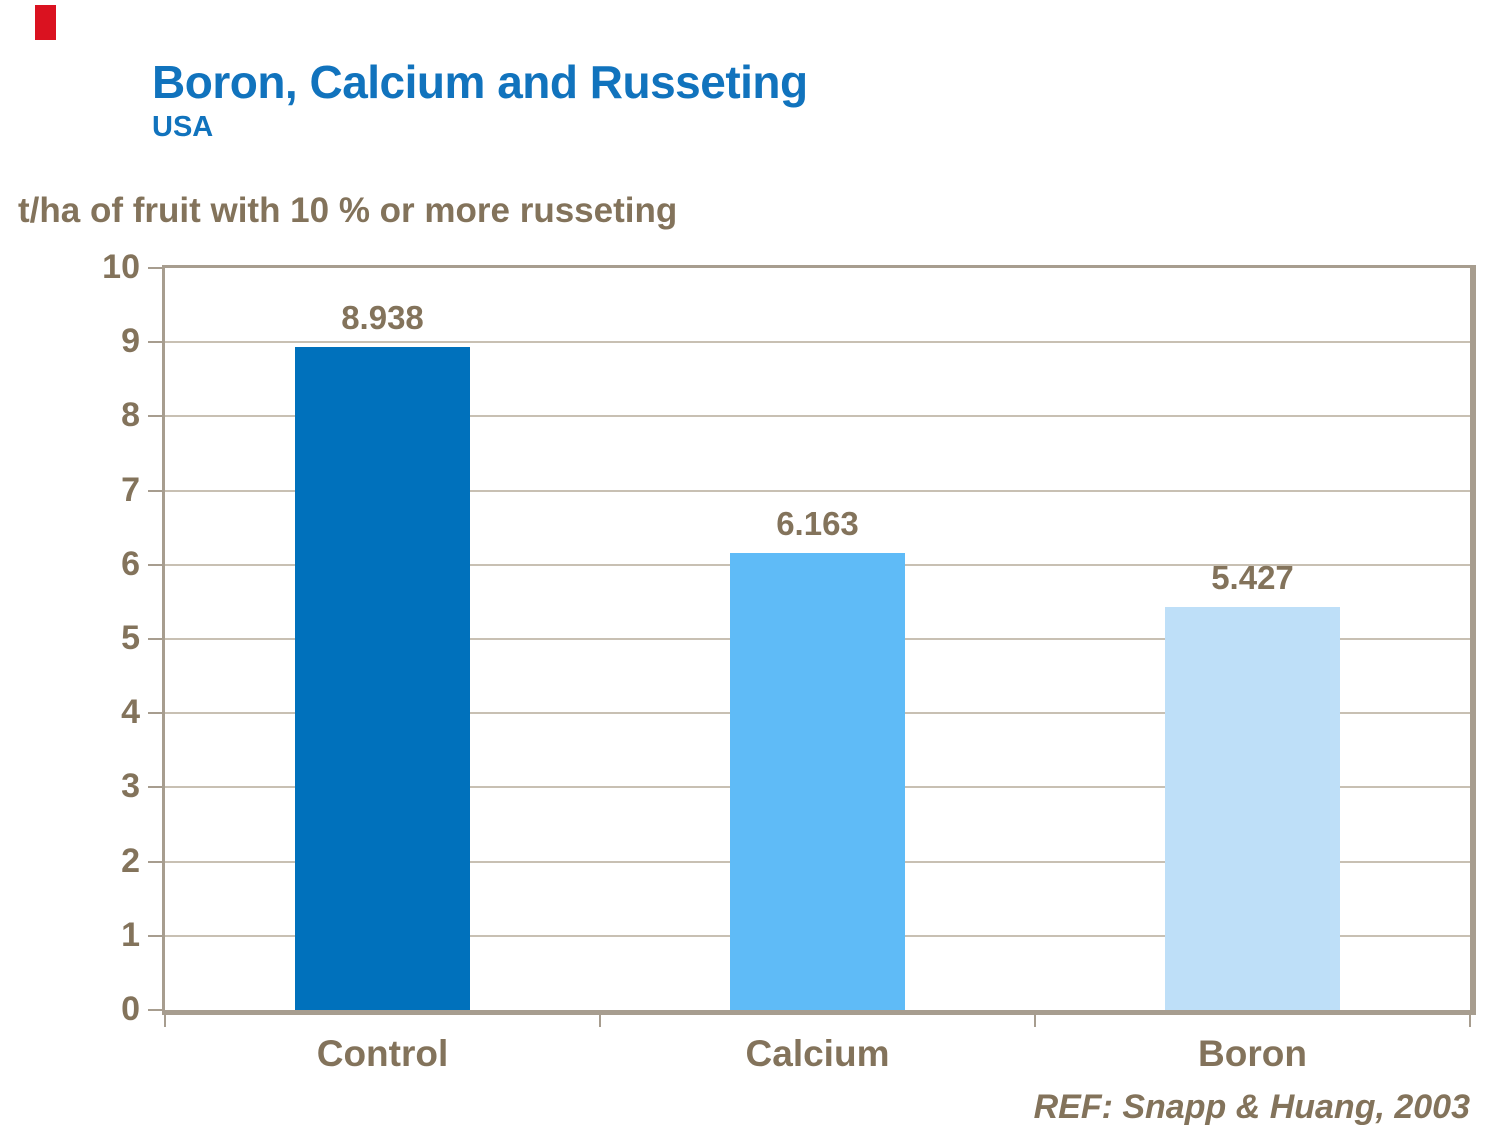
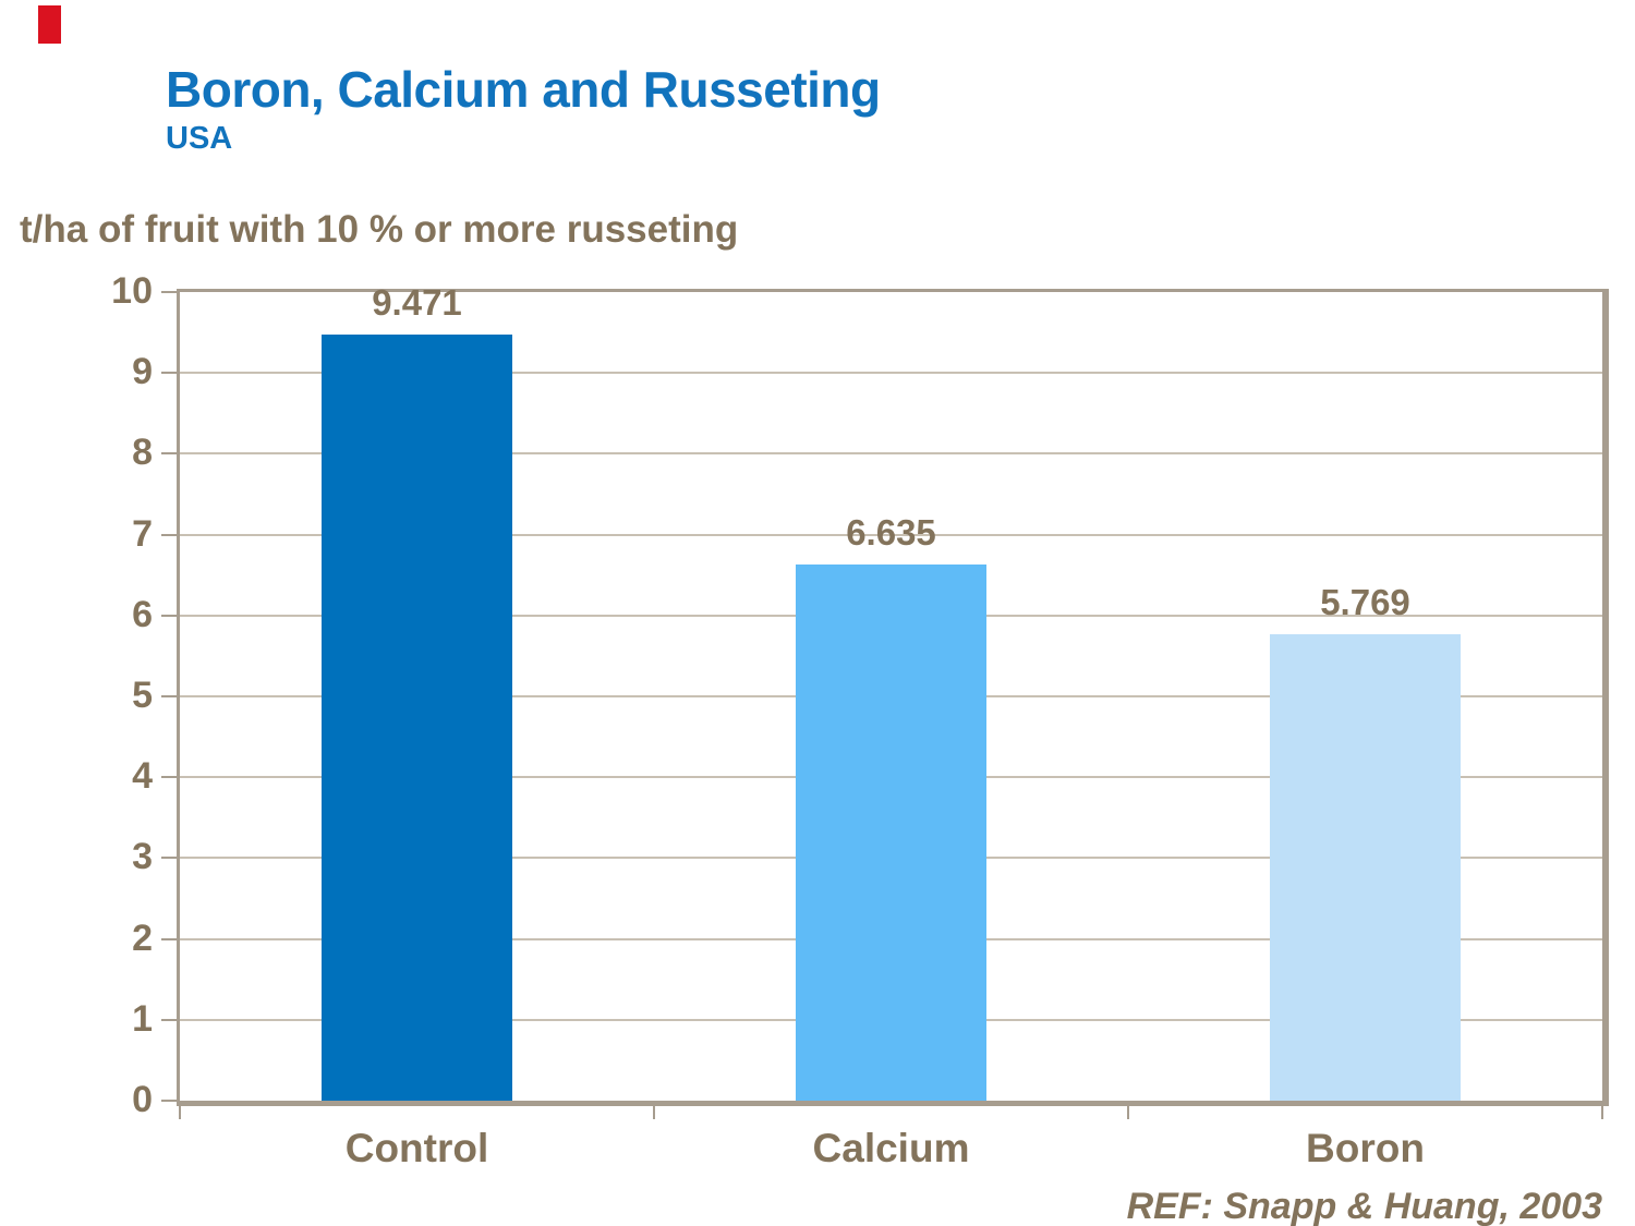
Control: 8.938 -> 9.471
Calcium: 6.163 -> 6.635
Boron: 5.427 -> 5.769
